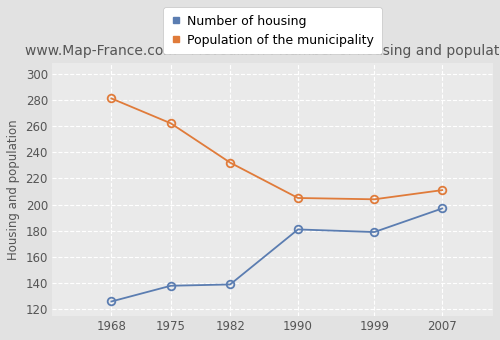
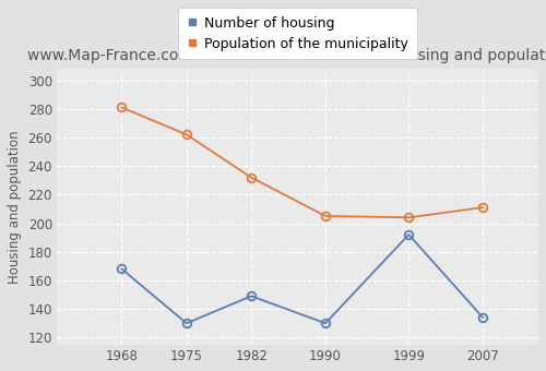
Number of housing/1968: 126 -> 168
Number of housing/1975: 138 -> 130
Number of housing/1982: 139 -> 149
Number of housing/1990: 181 -> 130
Number of housing/1999: 179 -> 192
Number of housing/2007: 197 -> 134
